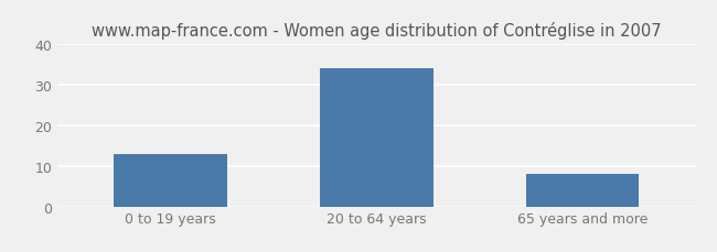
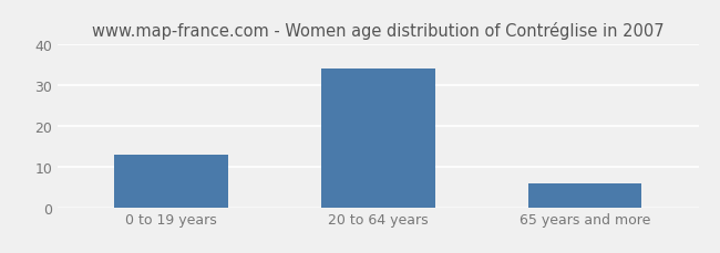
65 years and more: 8 -> 6
